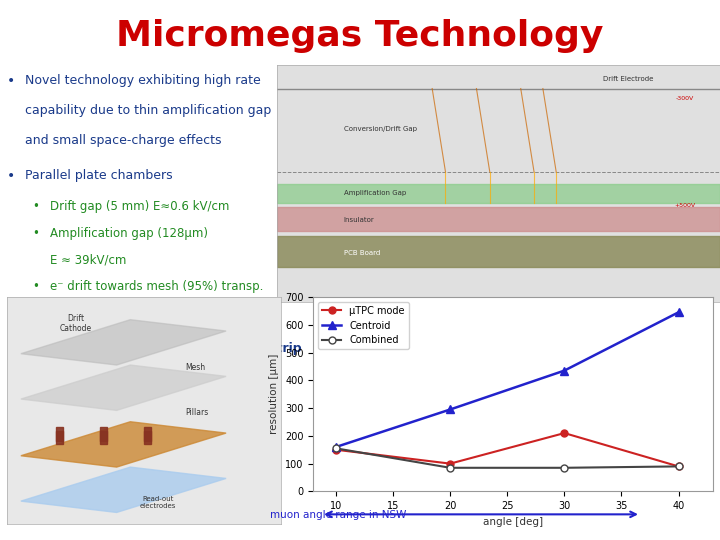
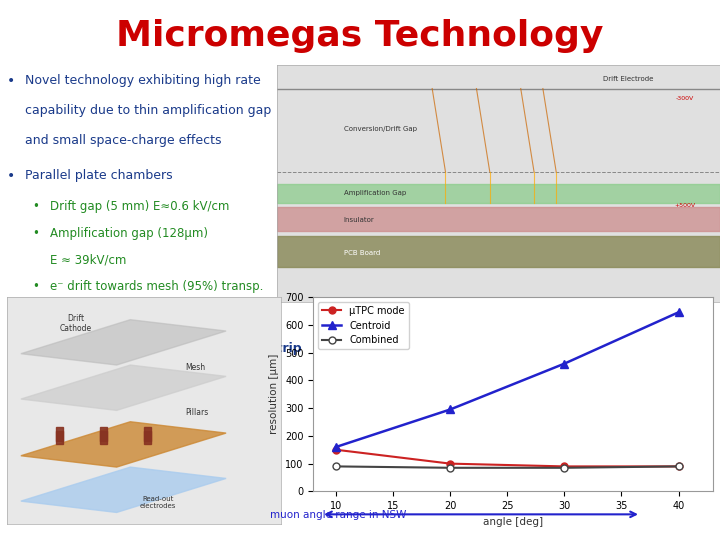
Combined/10: 155 -> 90
μTPC mode/30: 210 -> 90
Centroid/30: 435 -> 460
